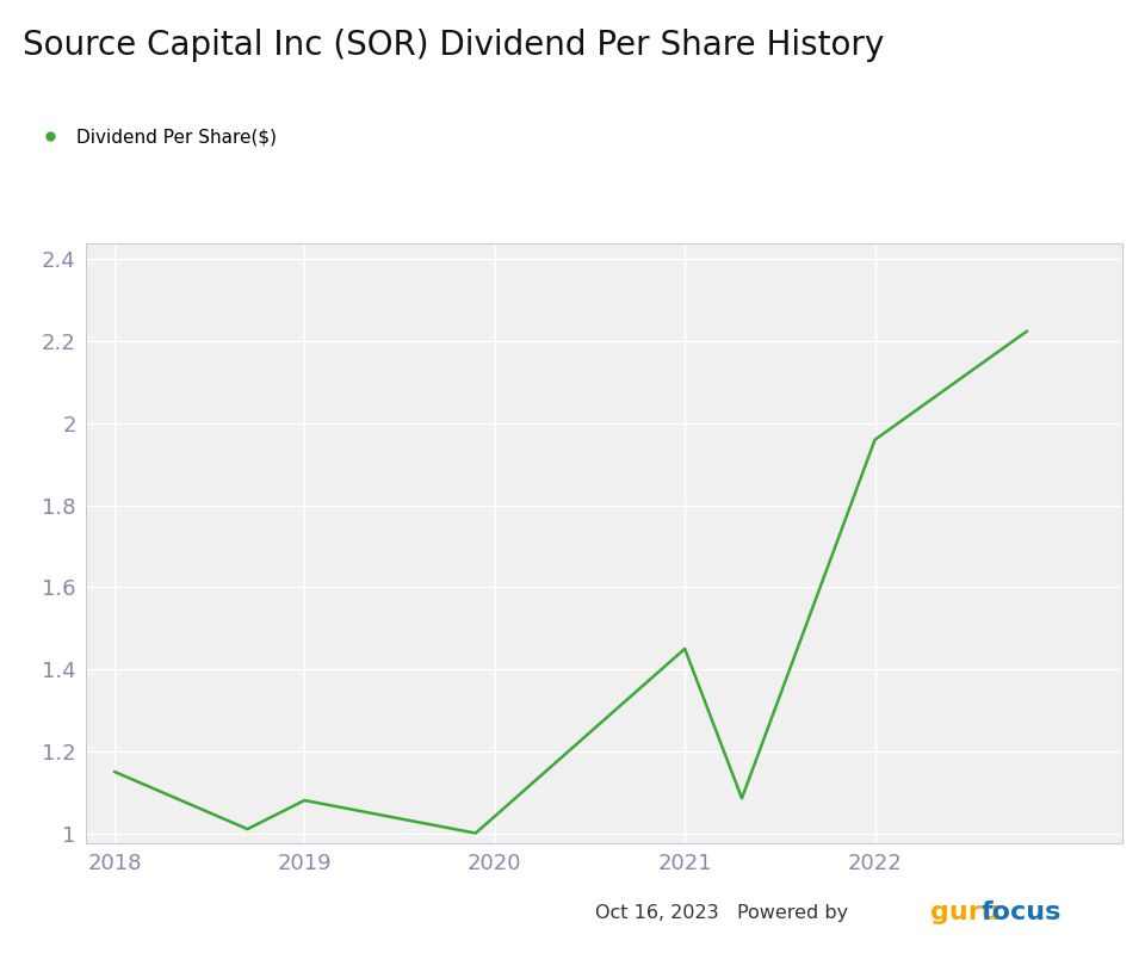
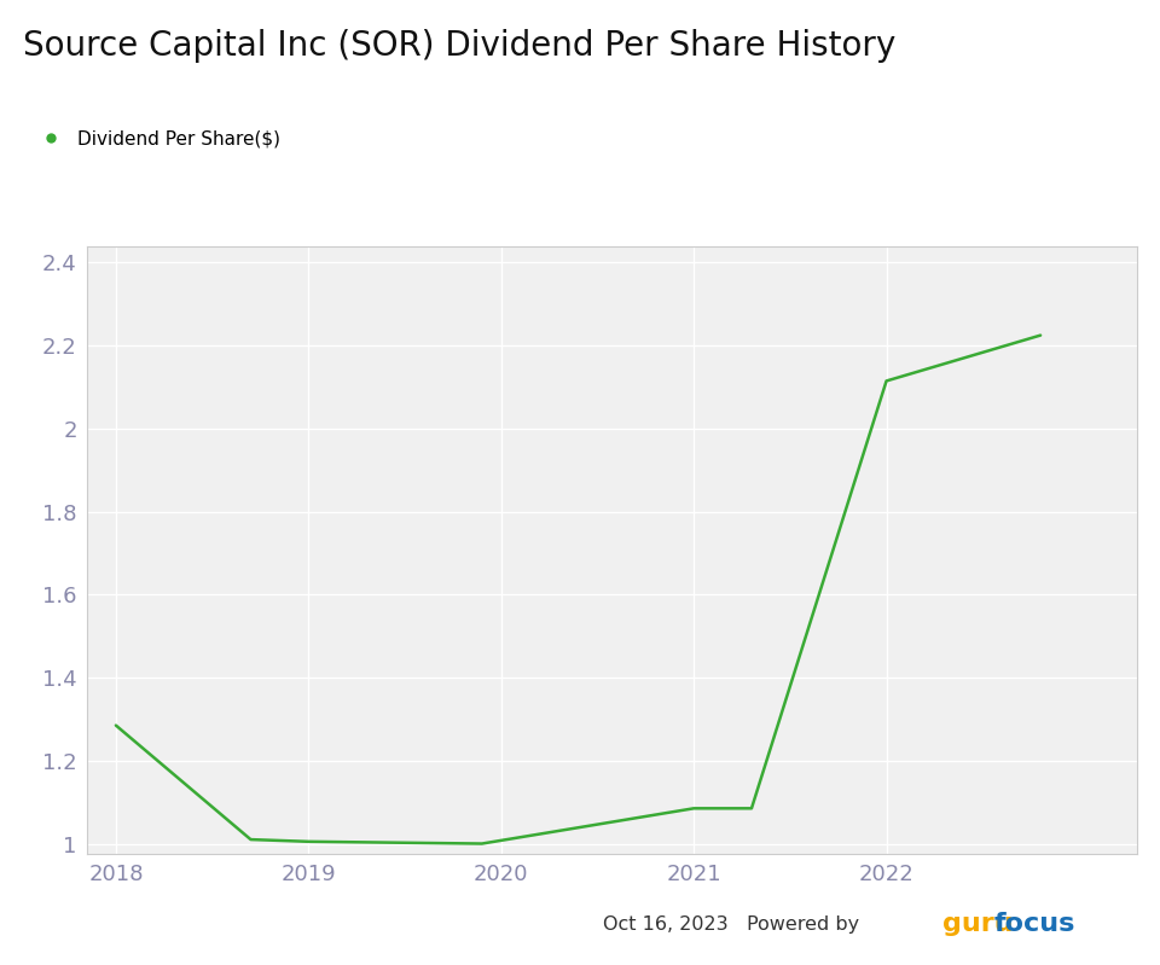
2018: 1.150 -> 1.285
2019: 1.080 -> 1.005
2021: 1.450 -> 1.085
2022: 1.960 -> 2.115
